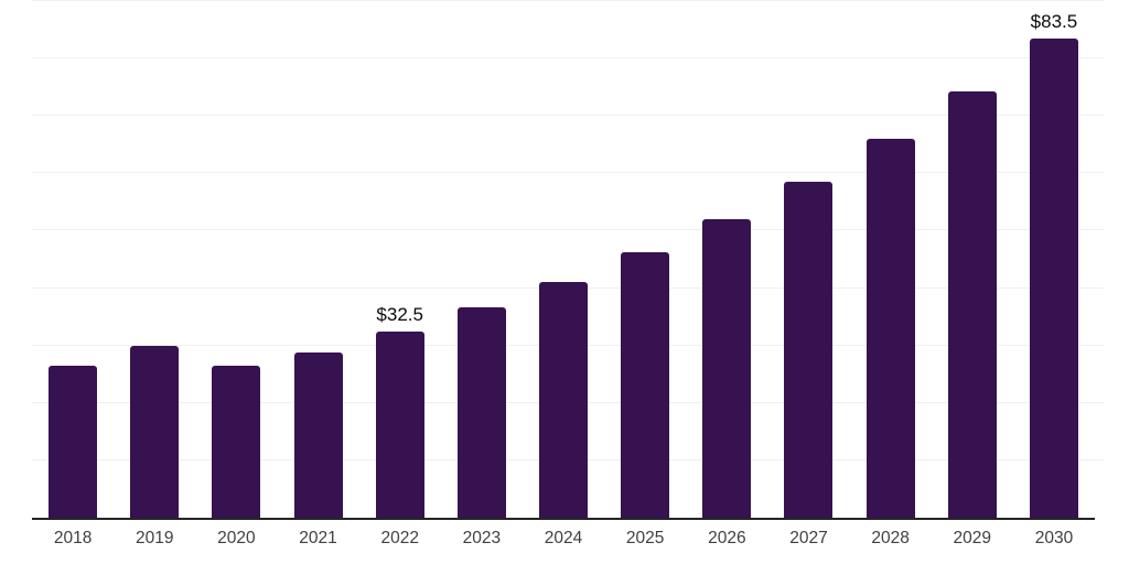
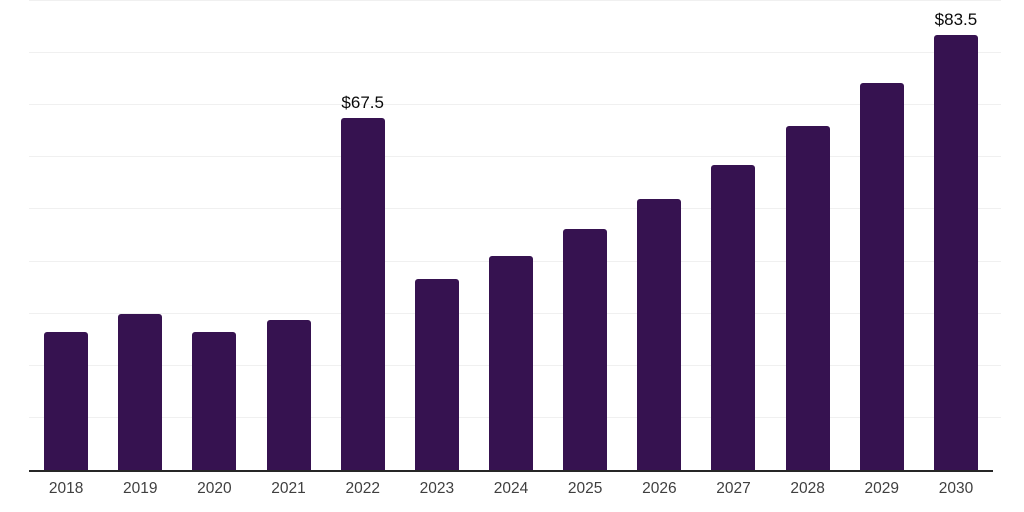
2022: $32.5 -> $67.5
